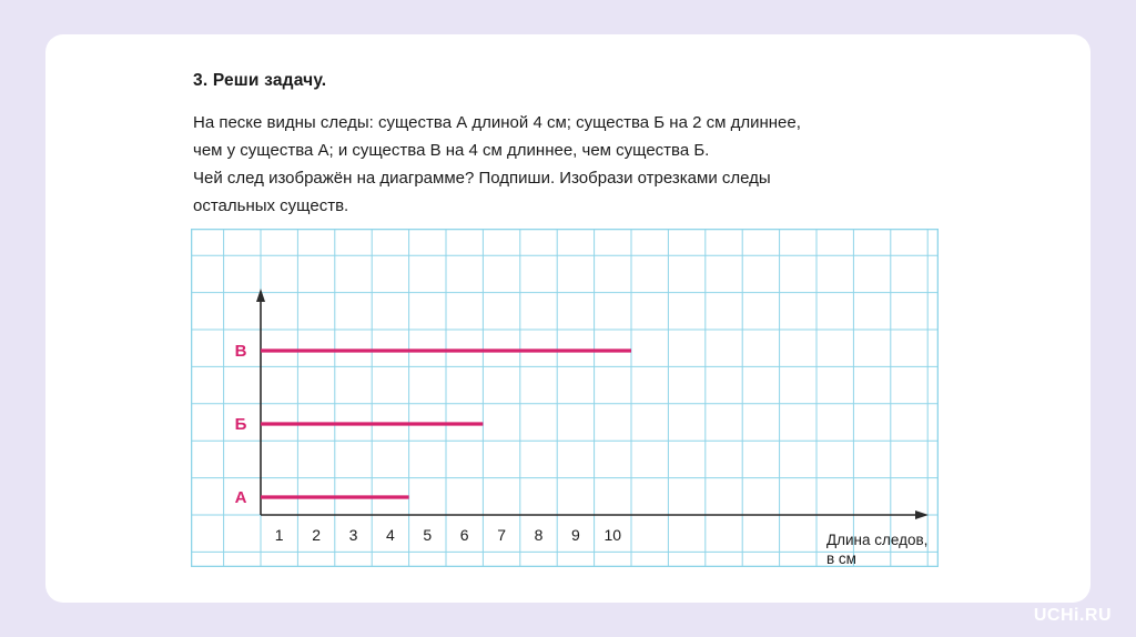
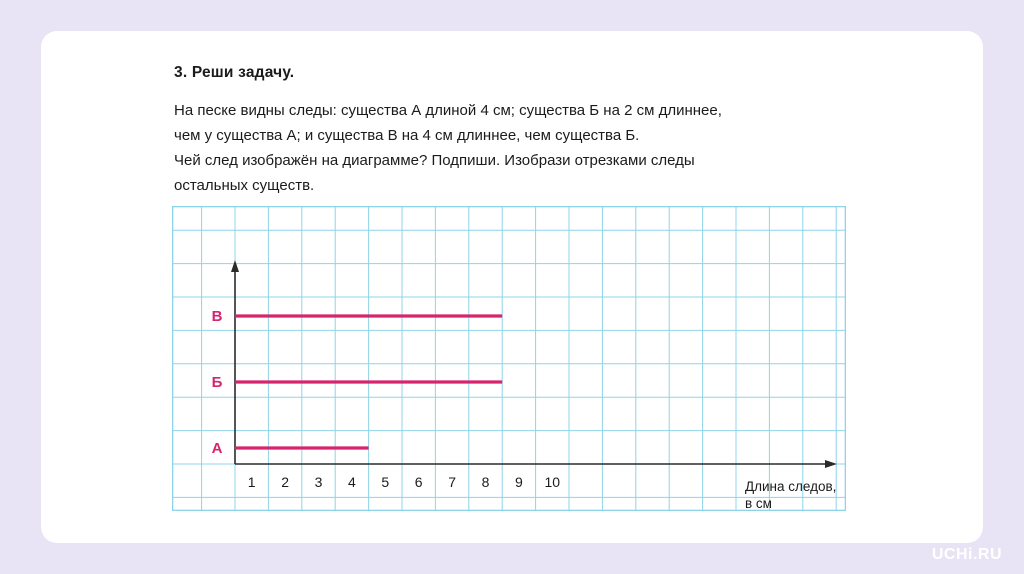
В: 10 -> 8
Б: 6 -> 8
